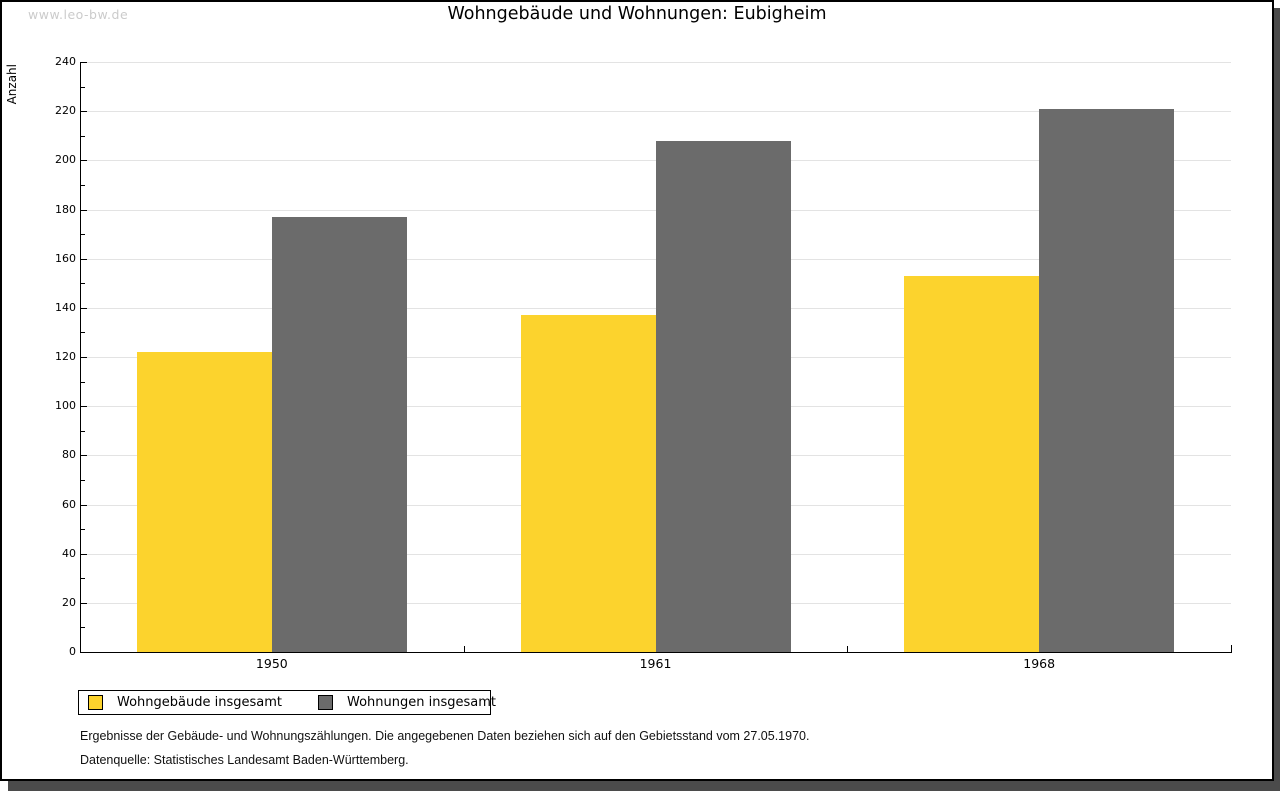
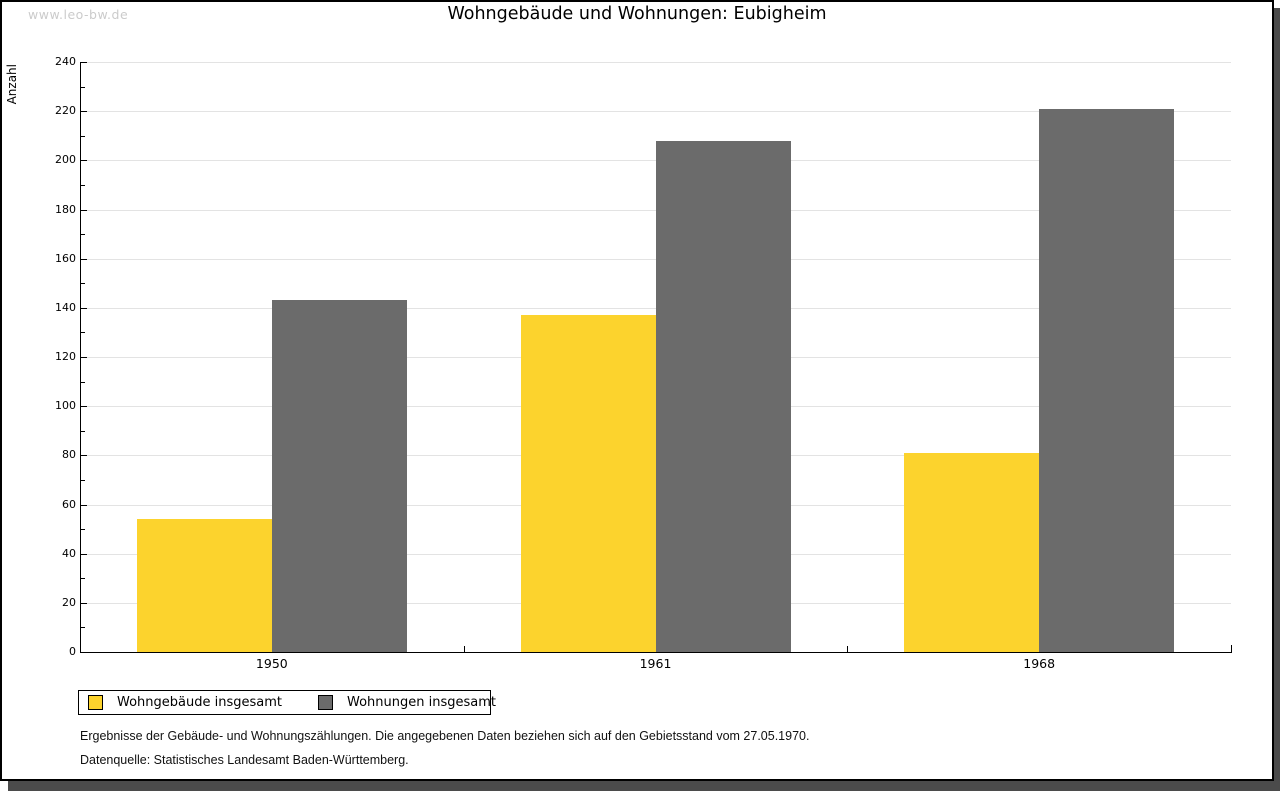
Wohngebäude insgesamt/1950: 122 -> 54
Wohnungen insgesamt/1950: 177 -> 143
Wohngebäude insgesamt/1968: 153 -> 81
